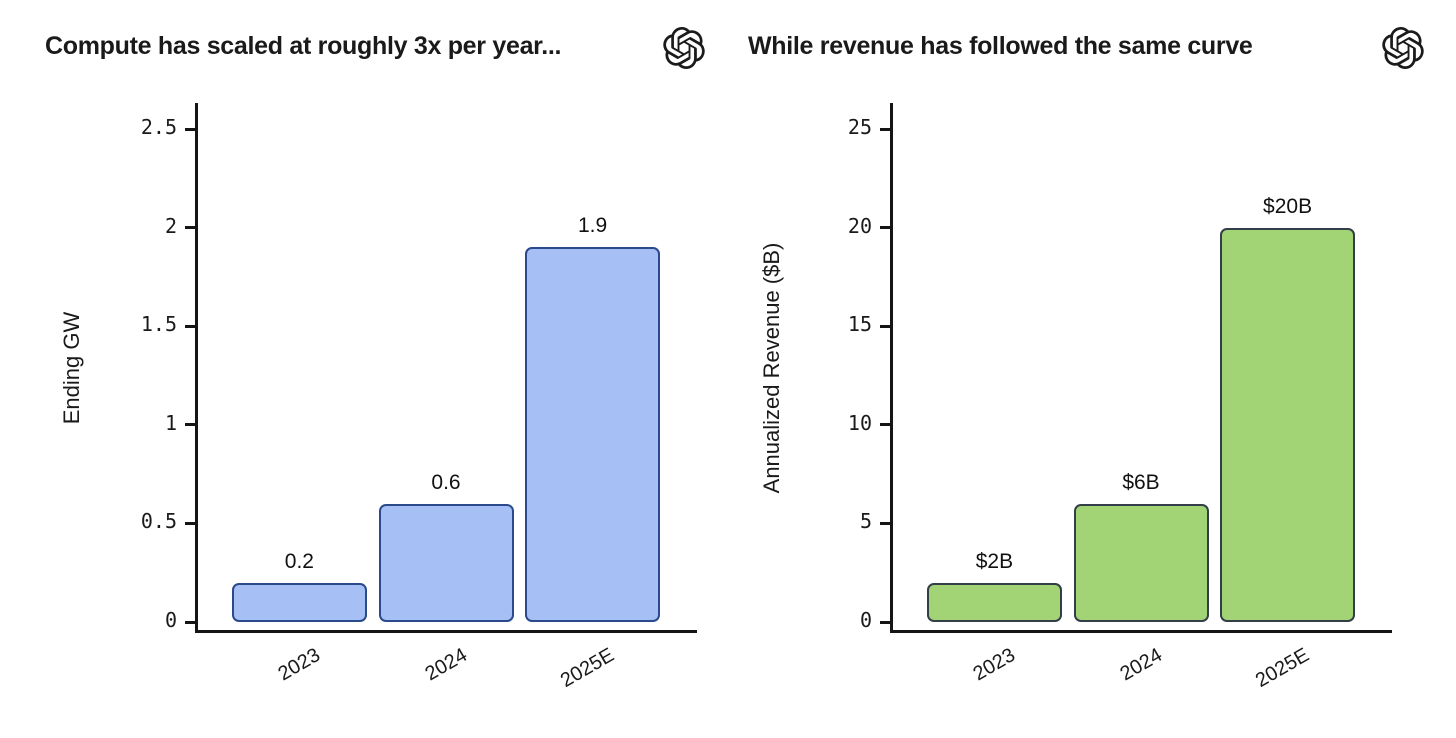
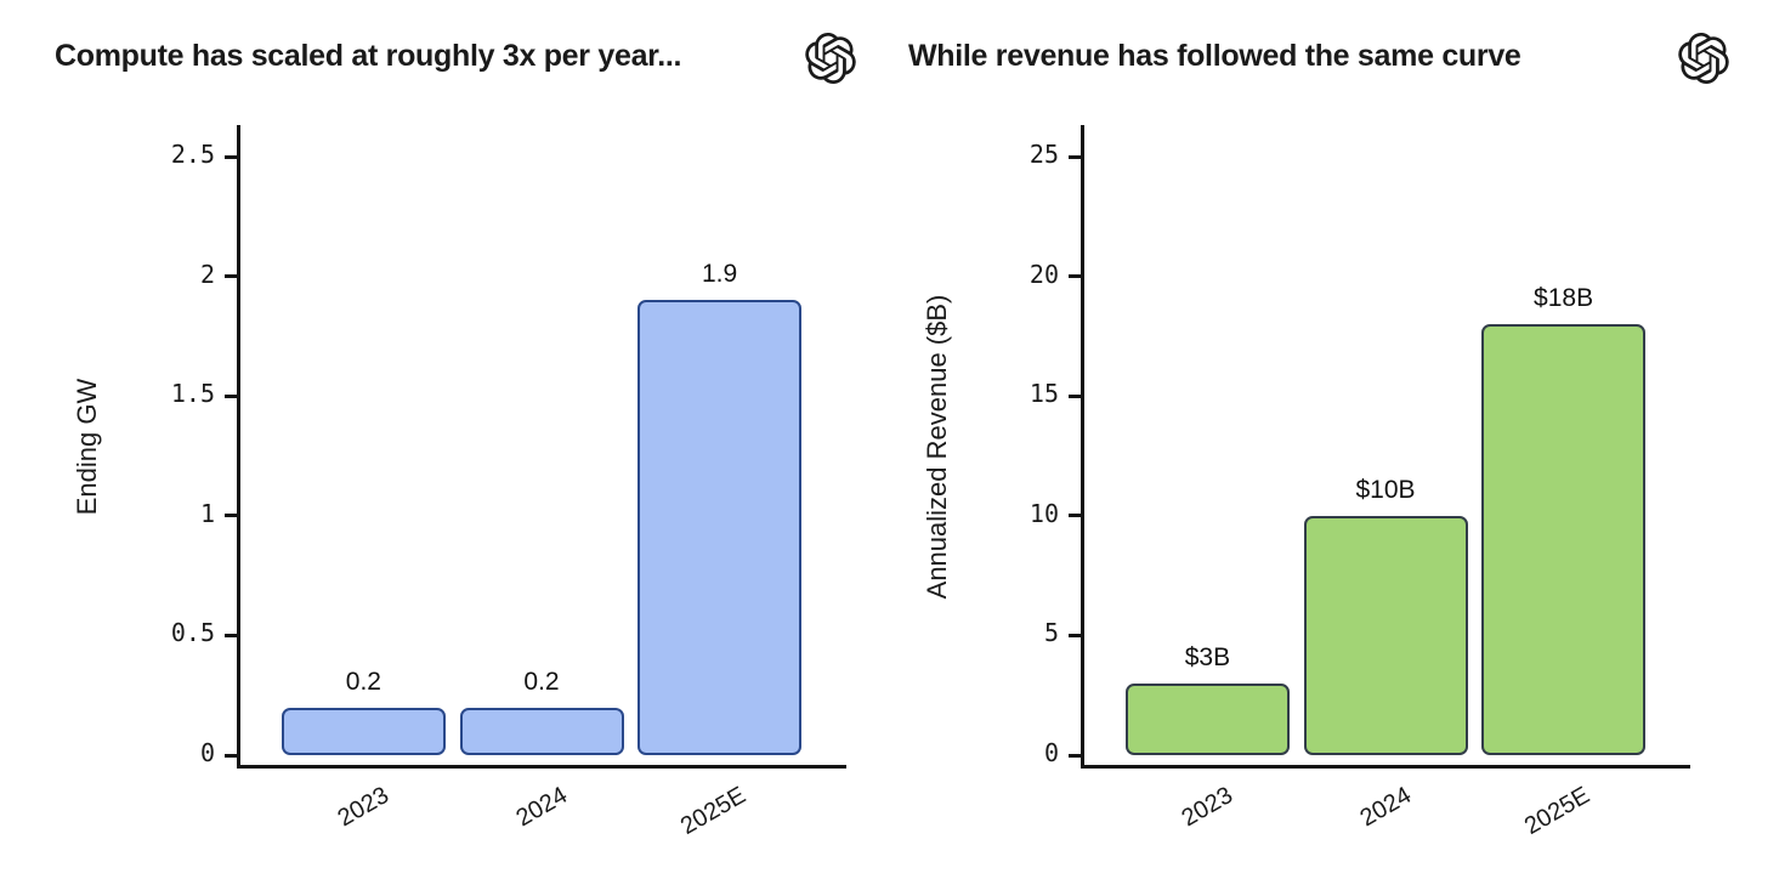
Compute has scaled at roughly 3x per year.../2024: 0.6 -> 0.2
While revenue has followed the same curve/2023: $2B -> $3B
While revenue has followed the same curve/2024: $6B -> $10B
While revenue has followed the same curve/2025E: $20B -> $18B
